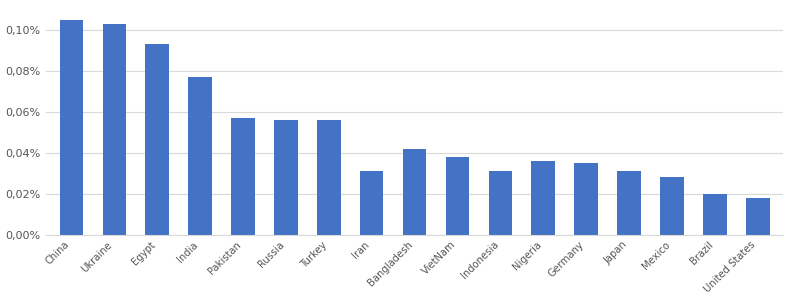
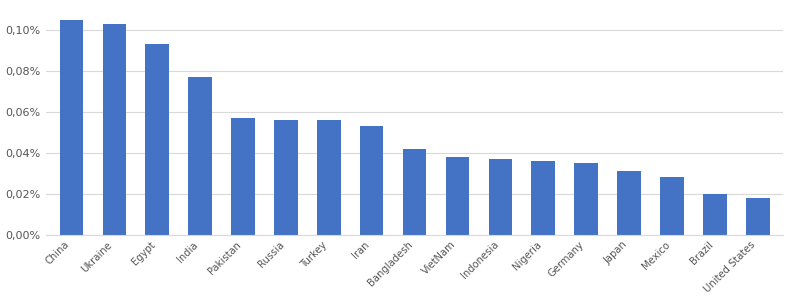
Iran: 0,031% -> 0,053%
Indonesia: 0,031% -> 0,037%
